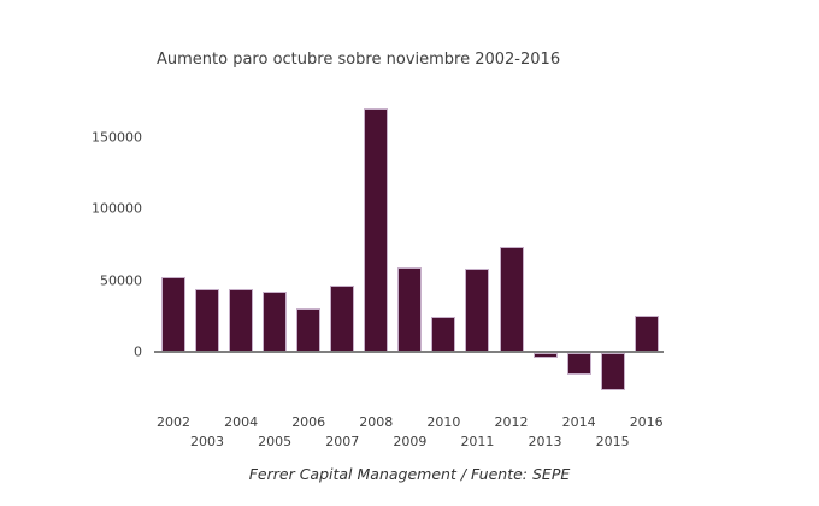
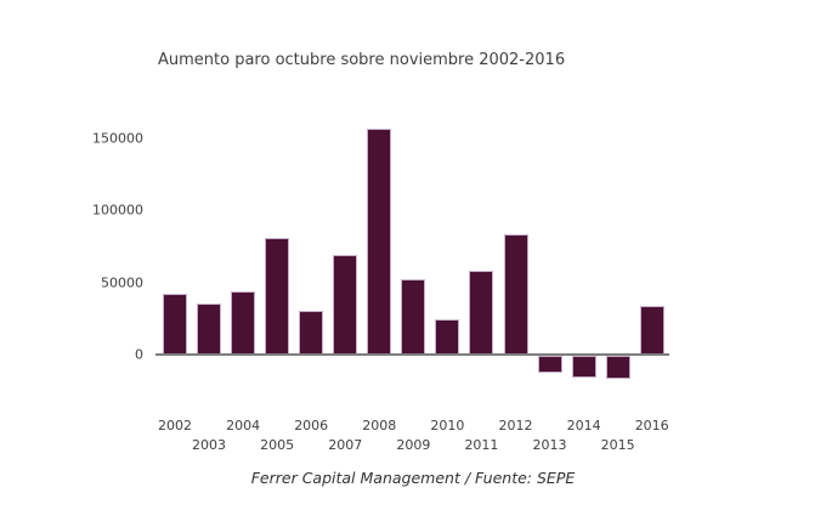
2002: 52000 -> 42000
2003: 44000 -> 35000
2005: 42000 -> 81000
2007: 46000 -> 69000
2008: 170000 -> 156000
2009: 59000 -> 52000
2012: 73000 -> 83000
2013: -3000 -> -12000
2015: -26000 -> -16000
2016: 25000 -> 34000
